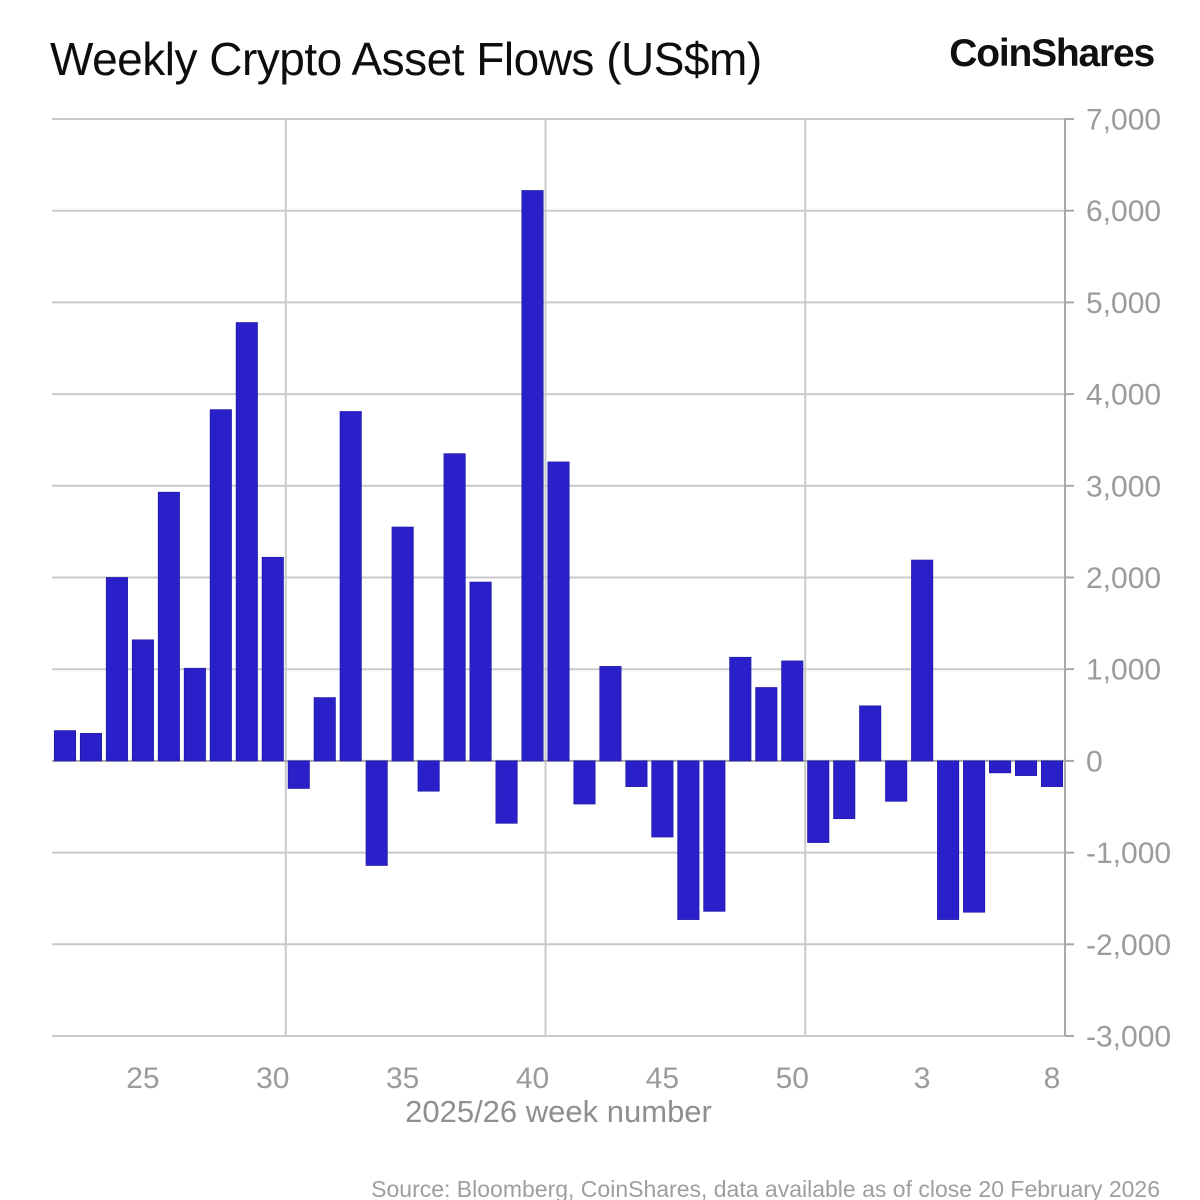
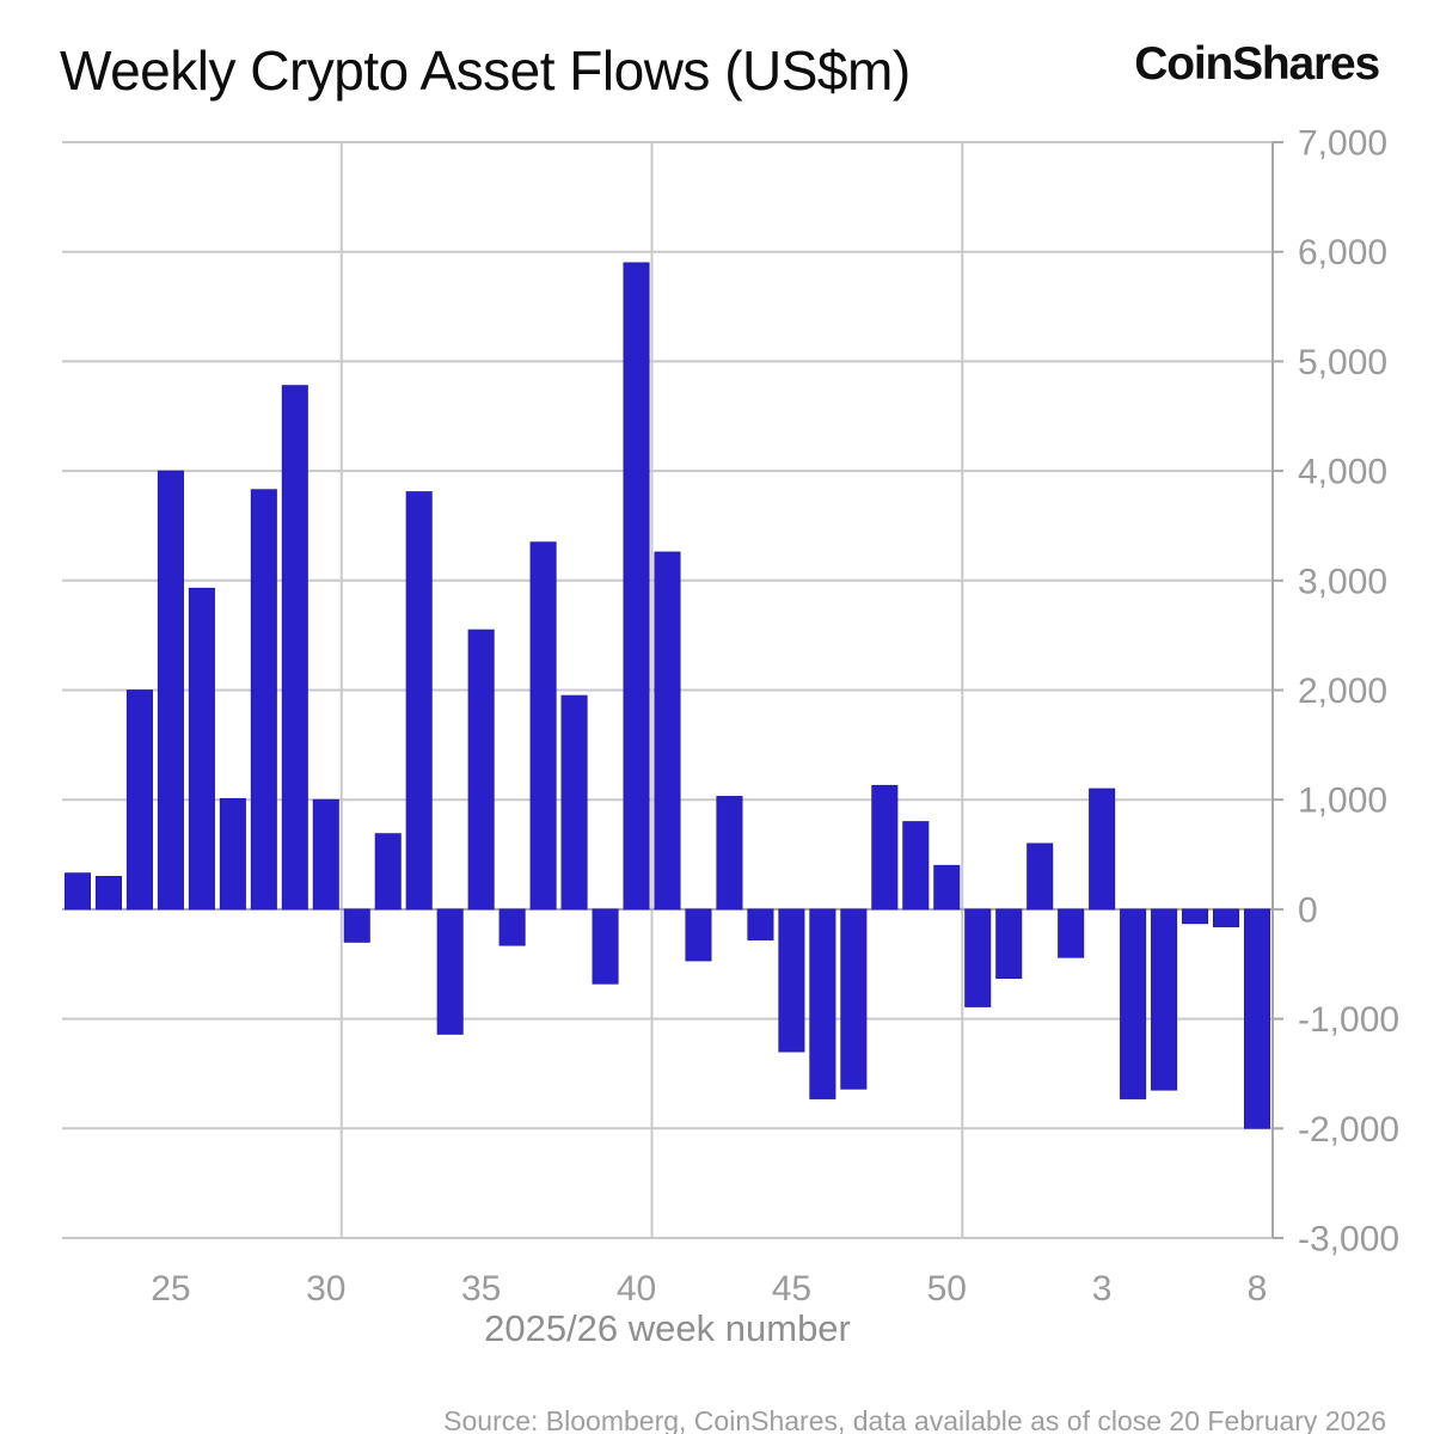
25: 1300 -> 4000
30: 2200 -> 1000
40: 6200 -> 5900
45: -800 -> -1300
50: 1100 -> 400
3: 2200 -> 1100
8: -300 -> -2000
